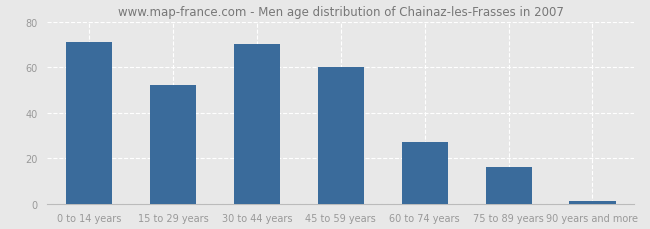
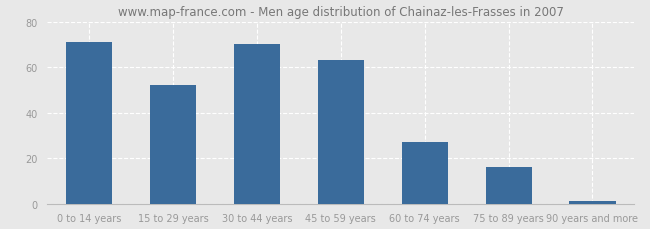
45 to 59 years: 60 -> 63
